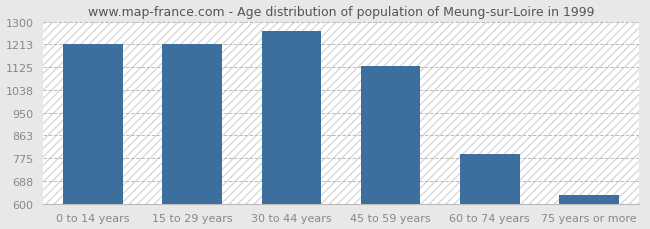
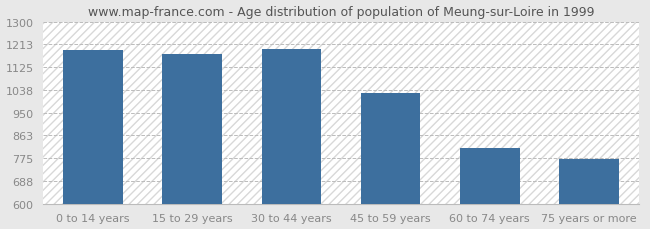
0 to 14 years: 1214 -> 1190
15 to 29 years: 1214 -> 1175
30 to 44 years: 1263 -> 1195
45 to 59 years: 1128 -> 1025
60 to 74 years: 790 -> 815
75 years or more: 634 -> 770
